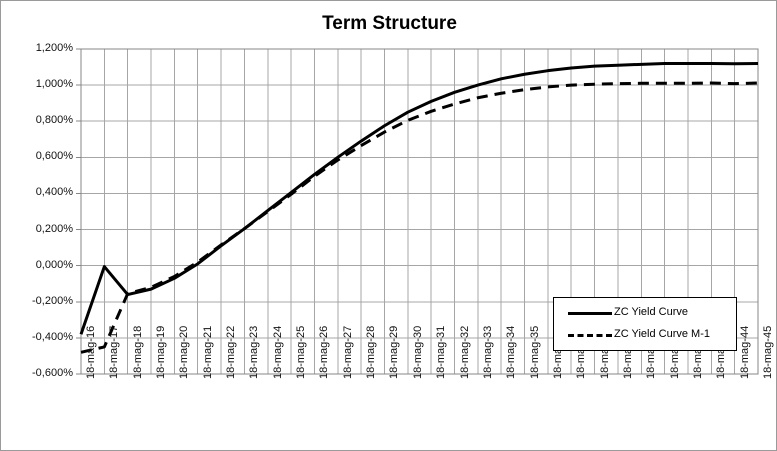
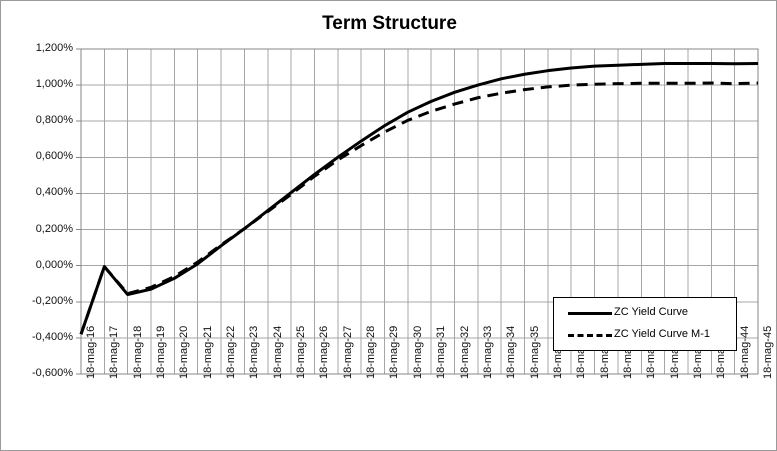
ZC Yield Curve M-1/18-mag-16: -0,48% -> -0,38%
ZC Yield Curve M-1/18-mag-17: -0,45% -> -0,01%
